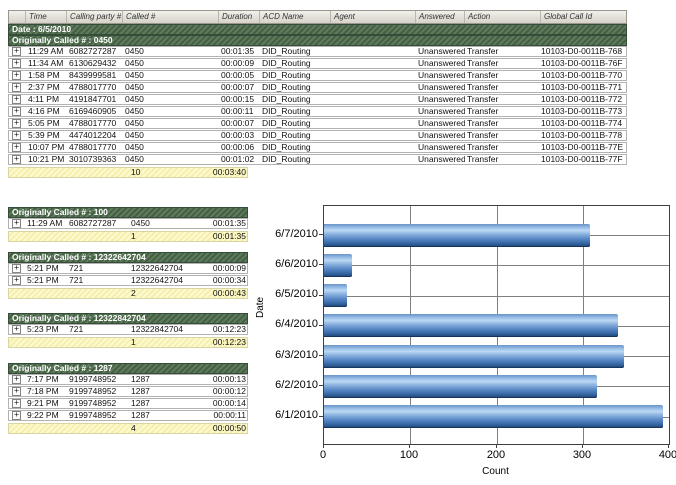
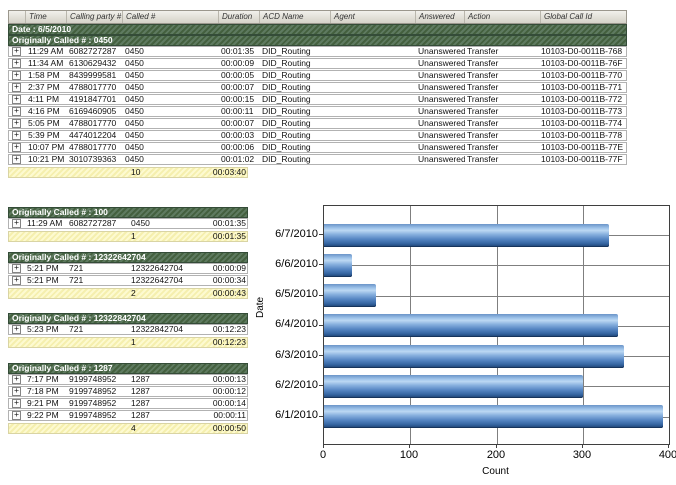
6/7/2010: 310 -> 330
6/5/2010: 30 -> 60
6/2/2010: 320 -> 300
